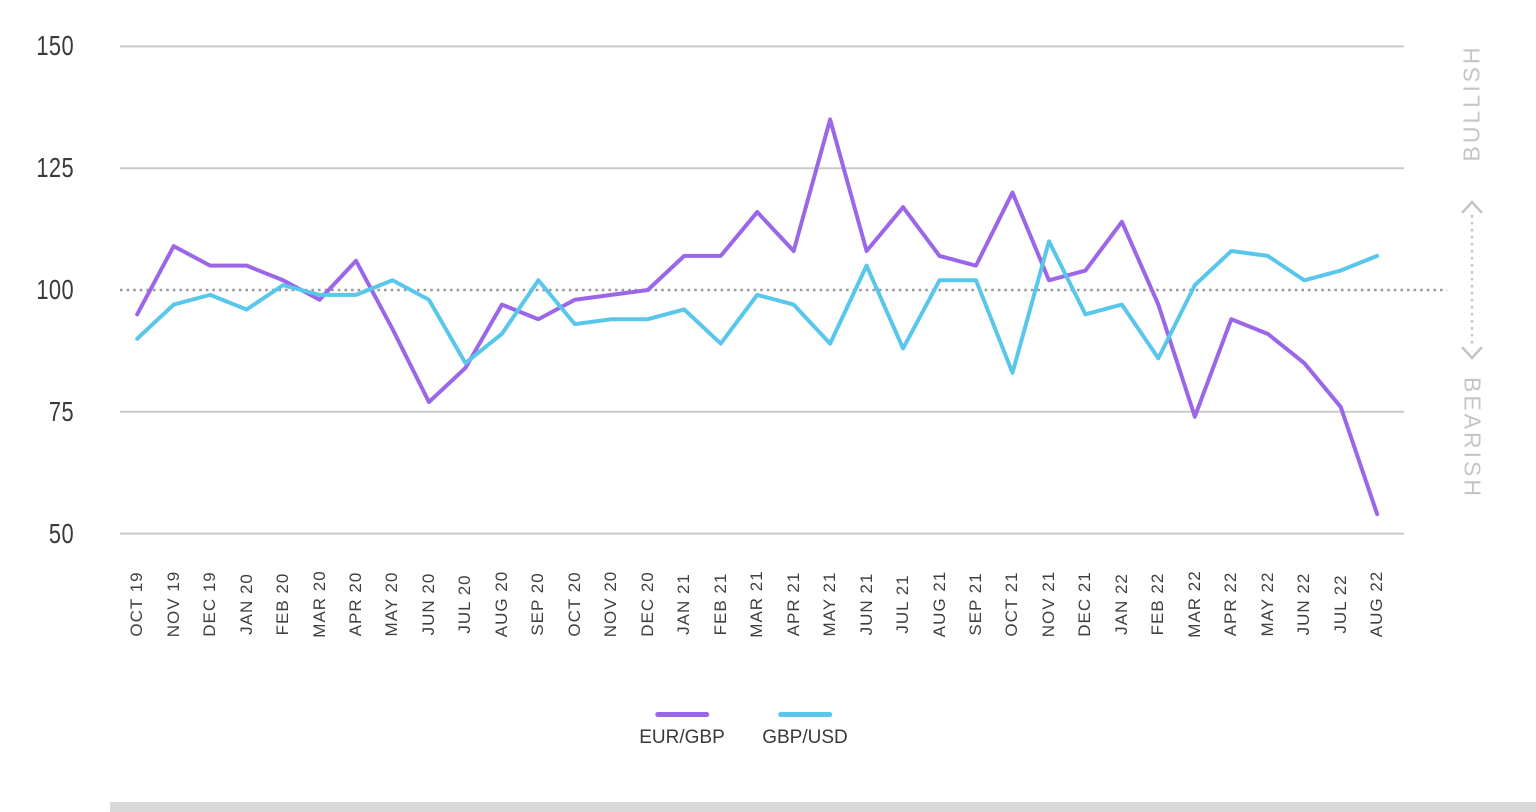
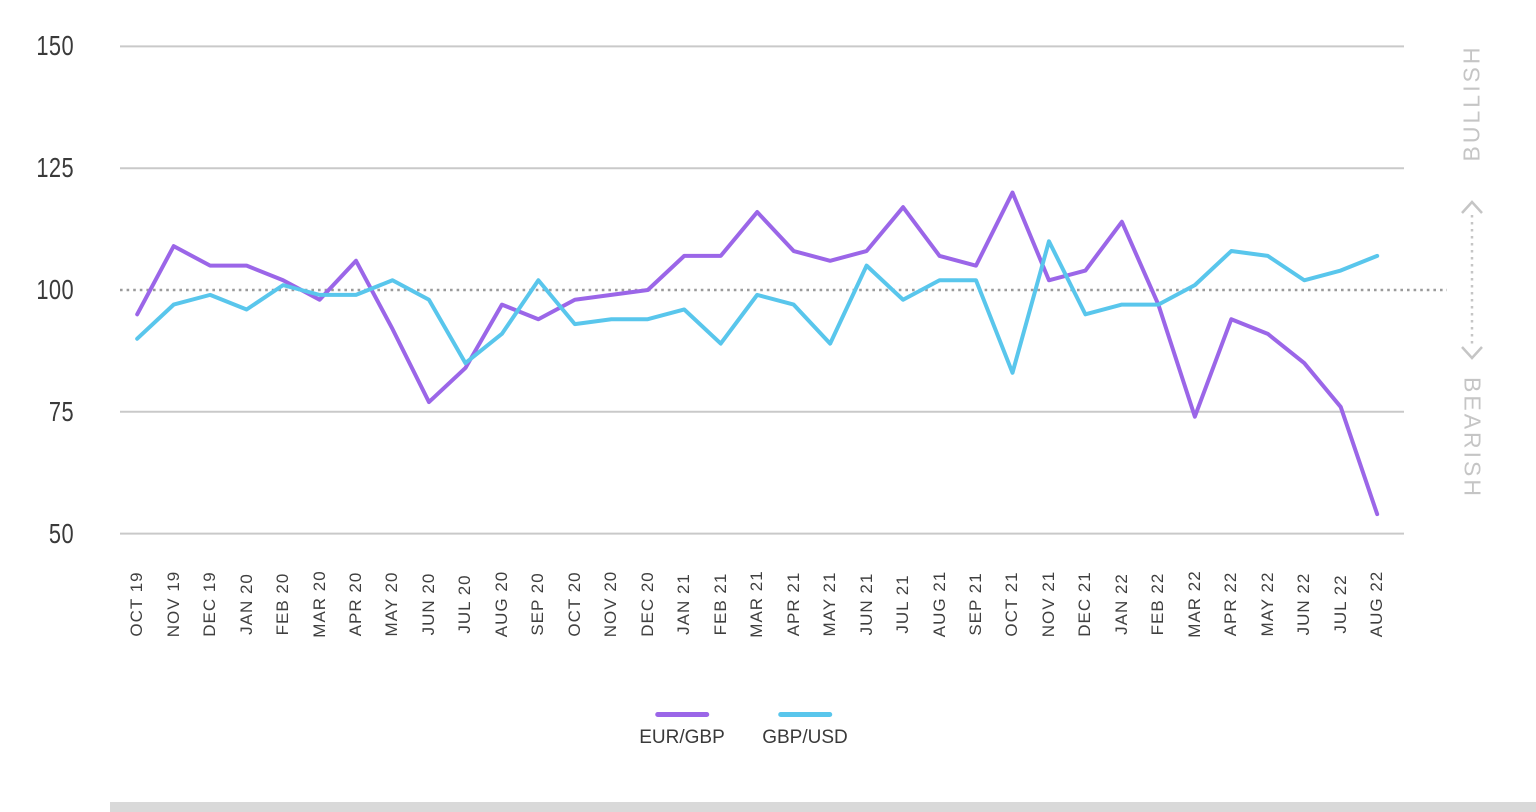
EUR/GBP/MAY 21: 135 -> 106
GBP/USD/JUL 21: 88 -> 98
GBP/USD/FEB 22: 86 -> 97
